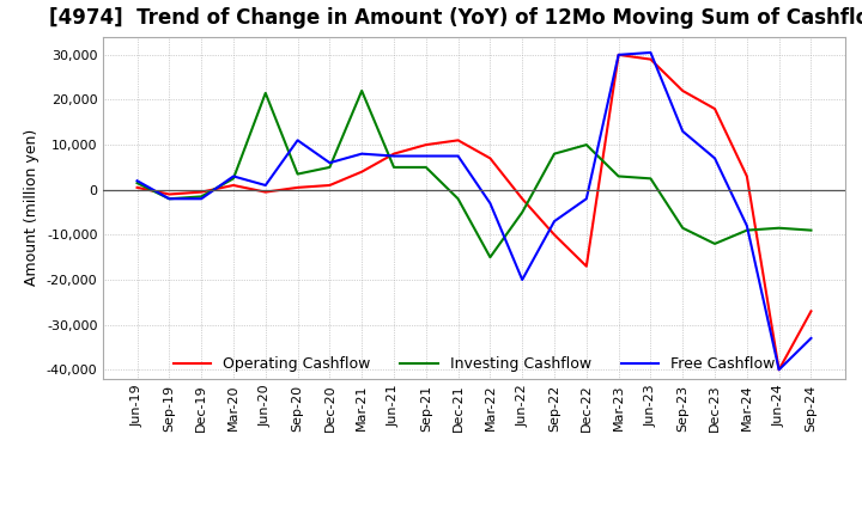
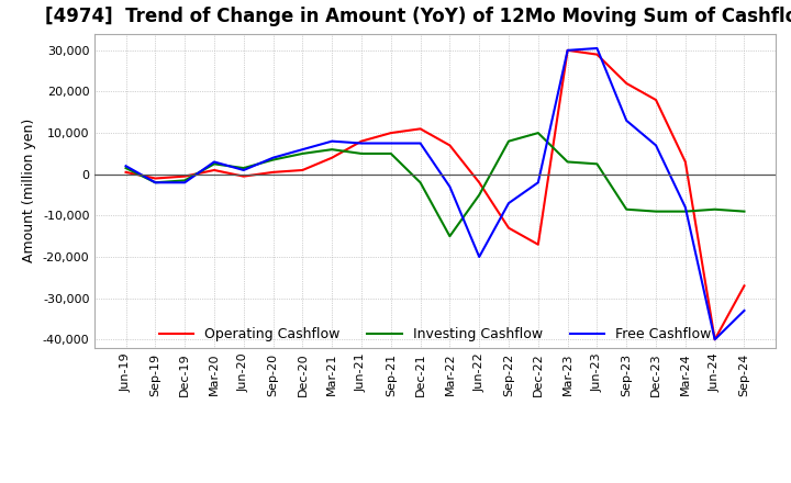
Investing Cashflow/Jun-20: 21,500 -> 1,500
Free Cashflow/Sep-20: 11,000 -> 4,000
Investing Cashflow/Mar-21: 22,000 -> 6,000
Operating Cashflow/Sep-22: -10,000 -> -13,000
Investing Cashflow/Dec-23: -12,000 -> -9,000
